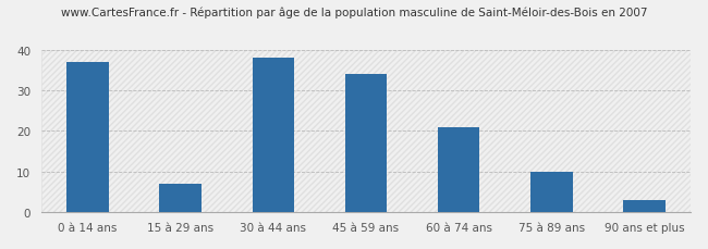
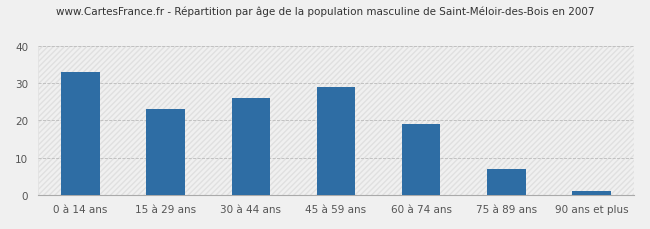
0 à 14 ans: 37 -> 33
15 à 29 ans: 7 -> 23
30 à 44 ans: 38 -> 26
45 à 59 ans: 34 -> 29
60 à 74 ans: 21 -> 19
75 à 89 ans: 10 -> 7
90 ans et plus: 3 -> 1
